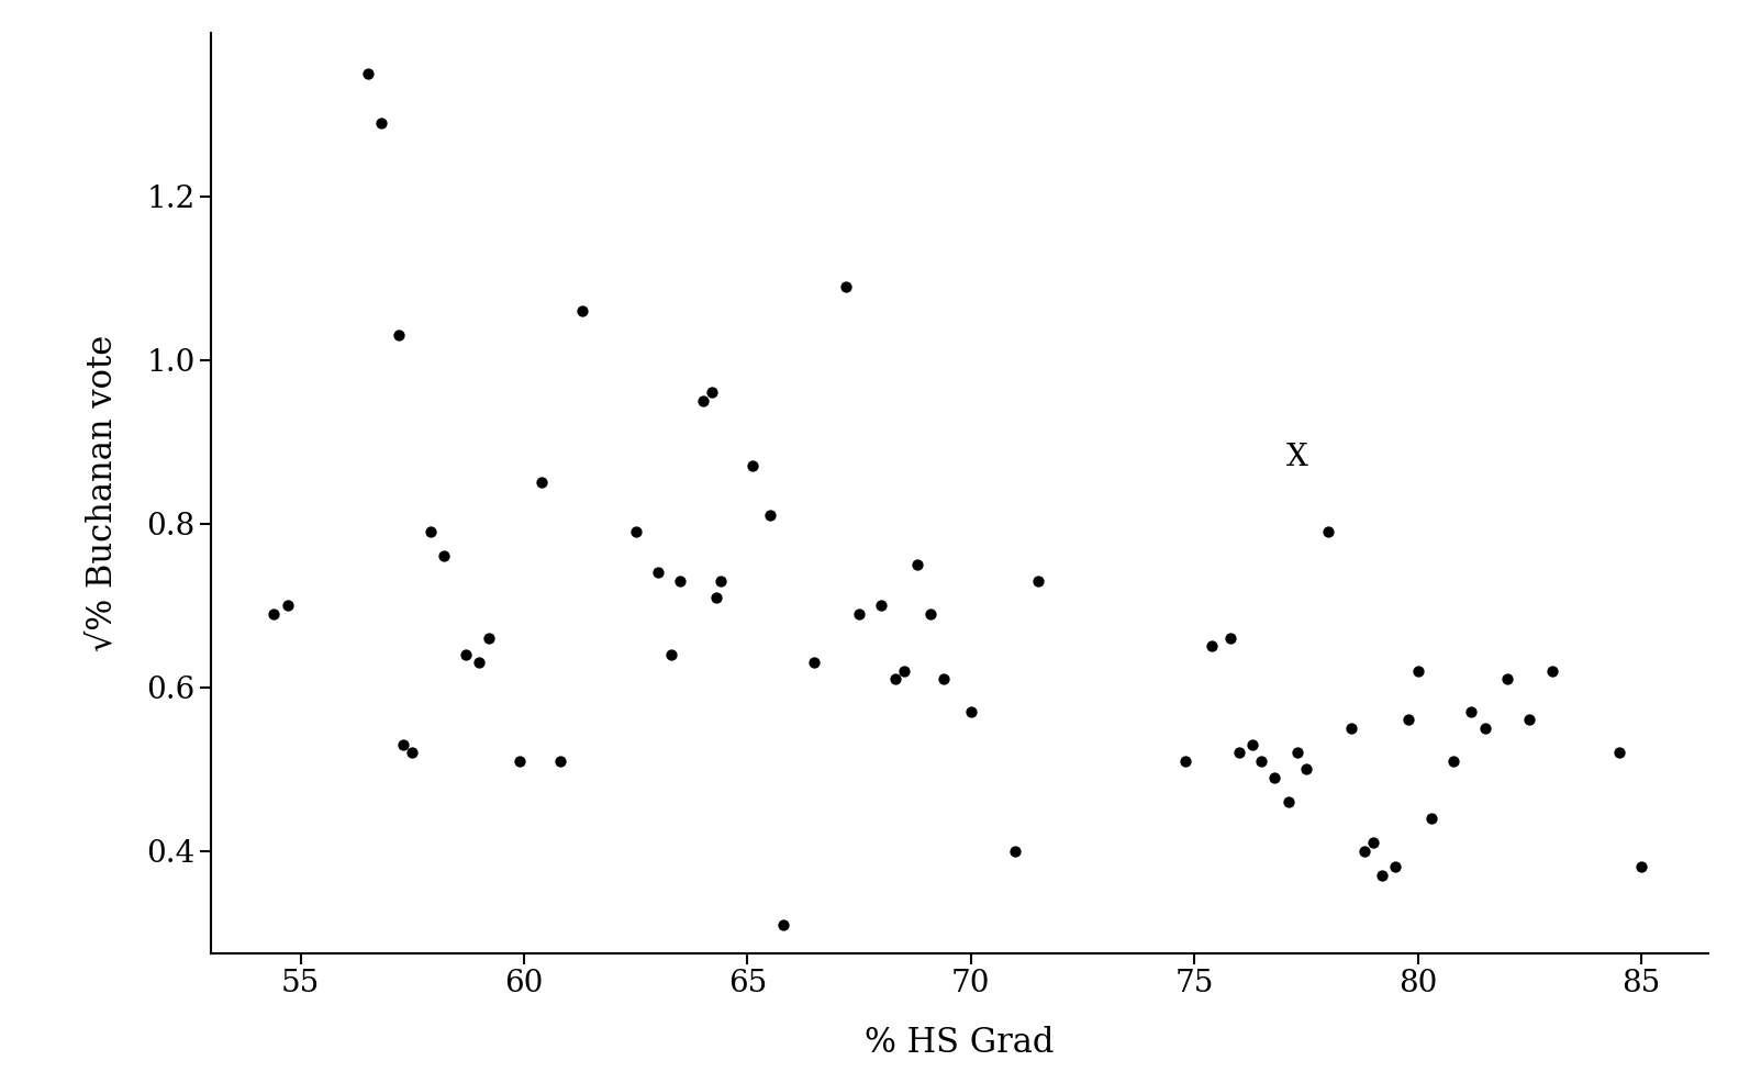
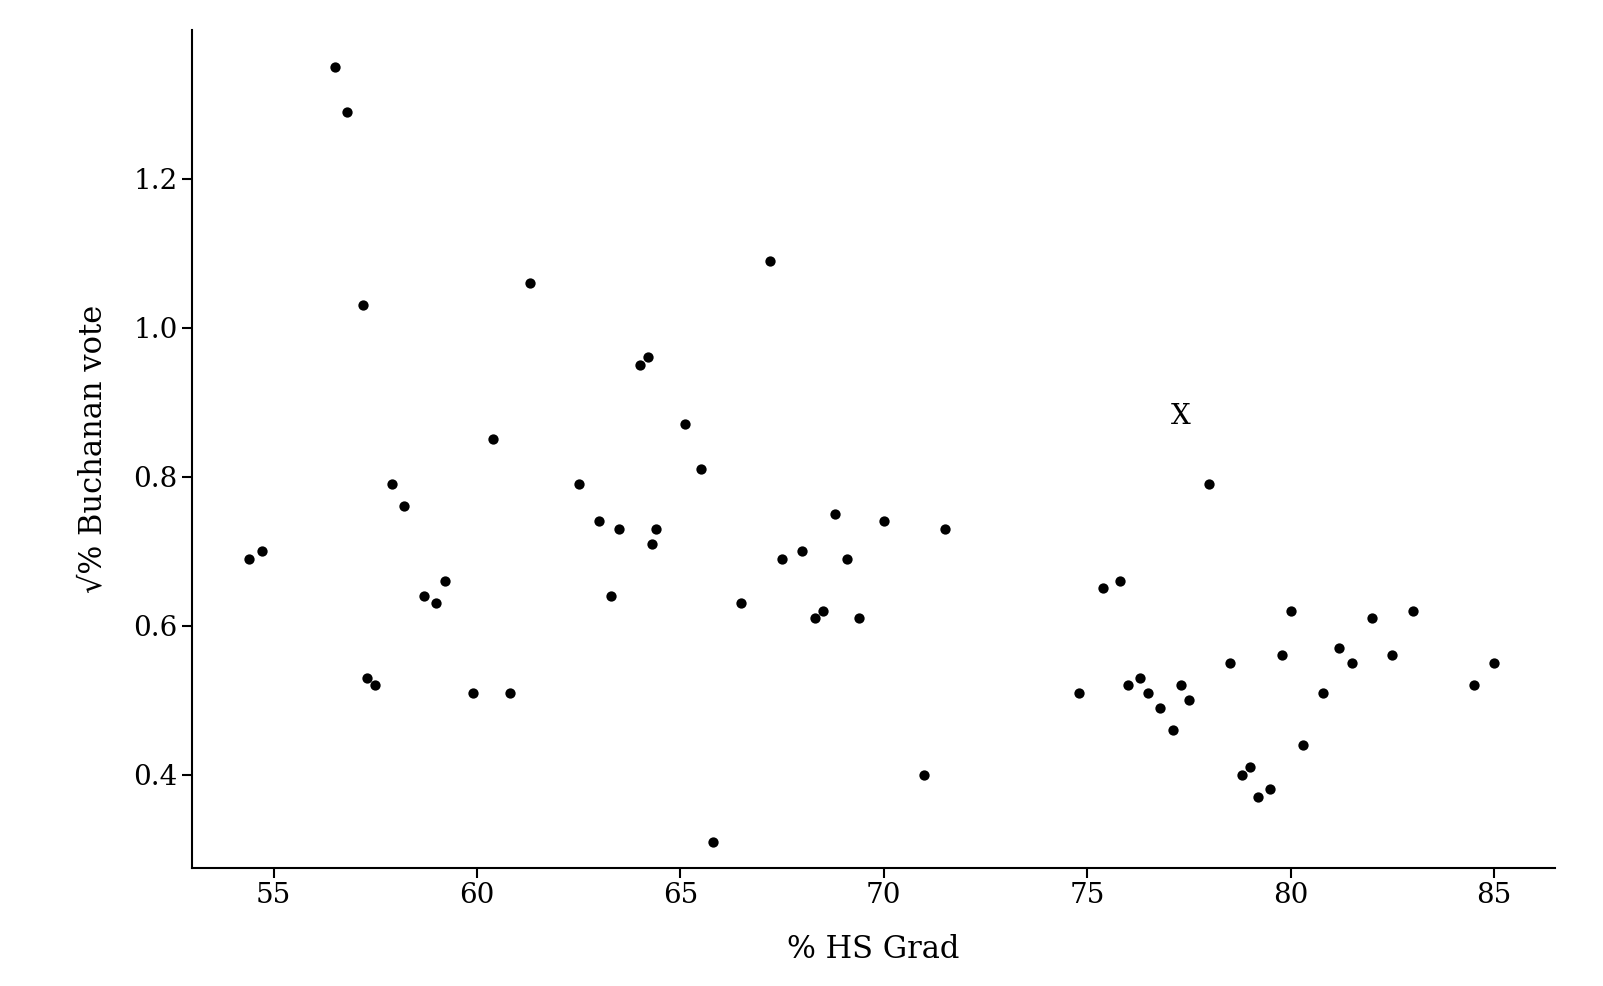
70: 0.57 -> 0.74
85: 0.38 -> 0.55
